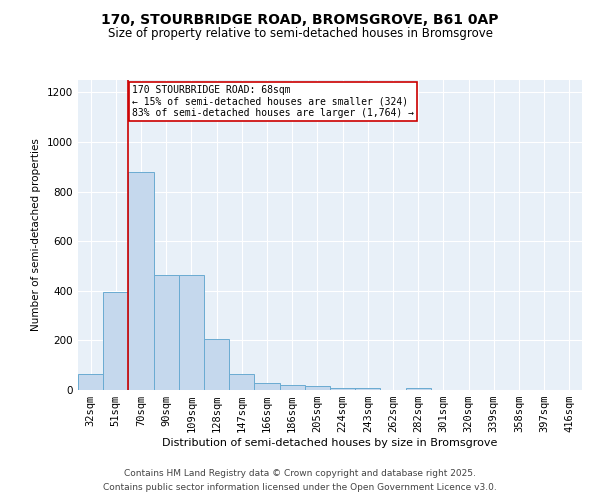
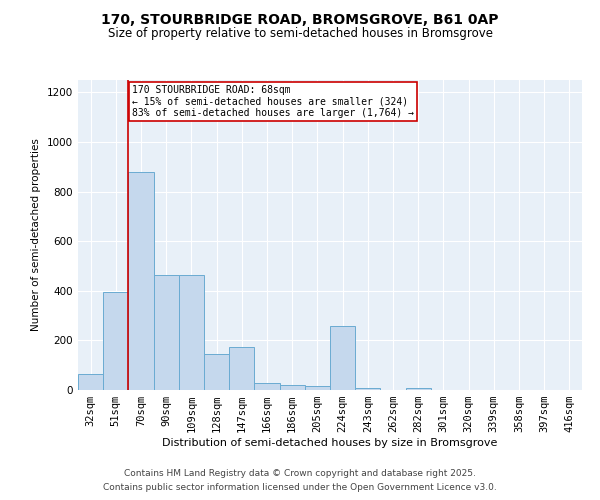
128sqm: 205 -> 145
147sqm: 65 -> 175
224sqm: 10 -> 260
